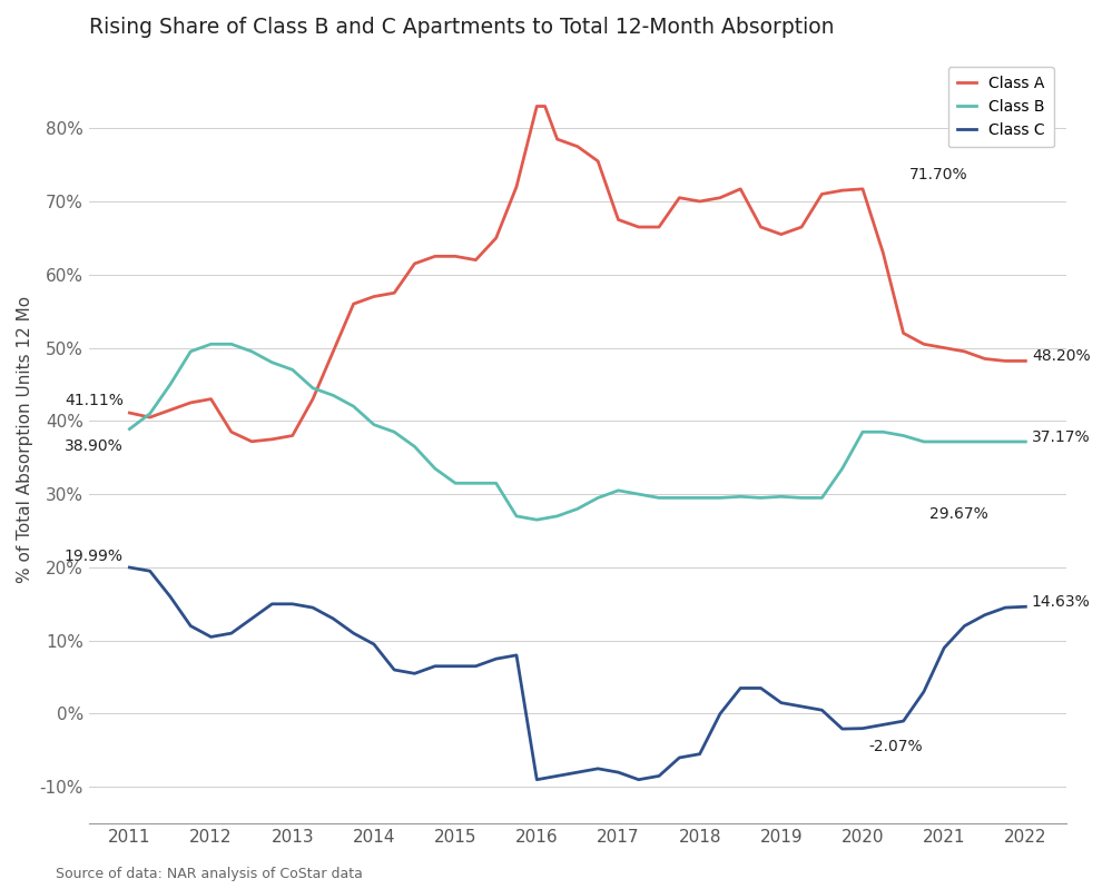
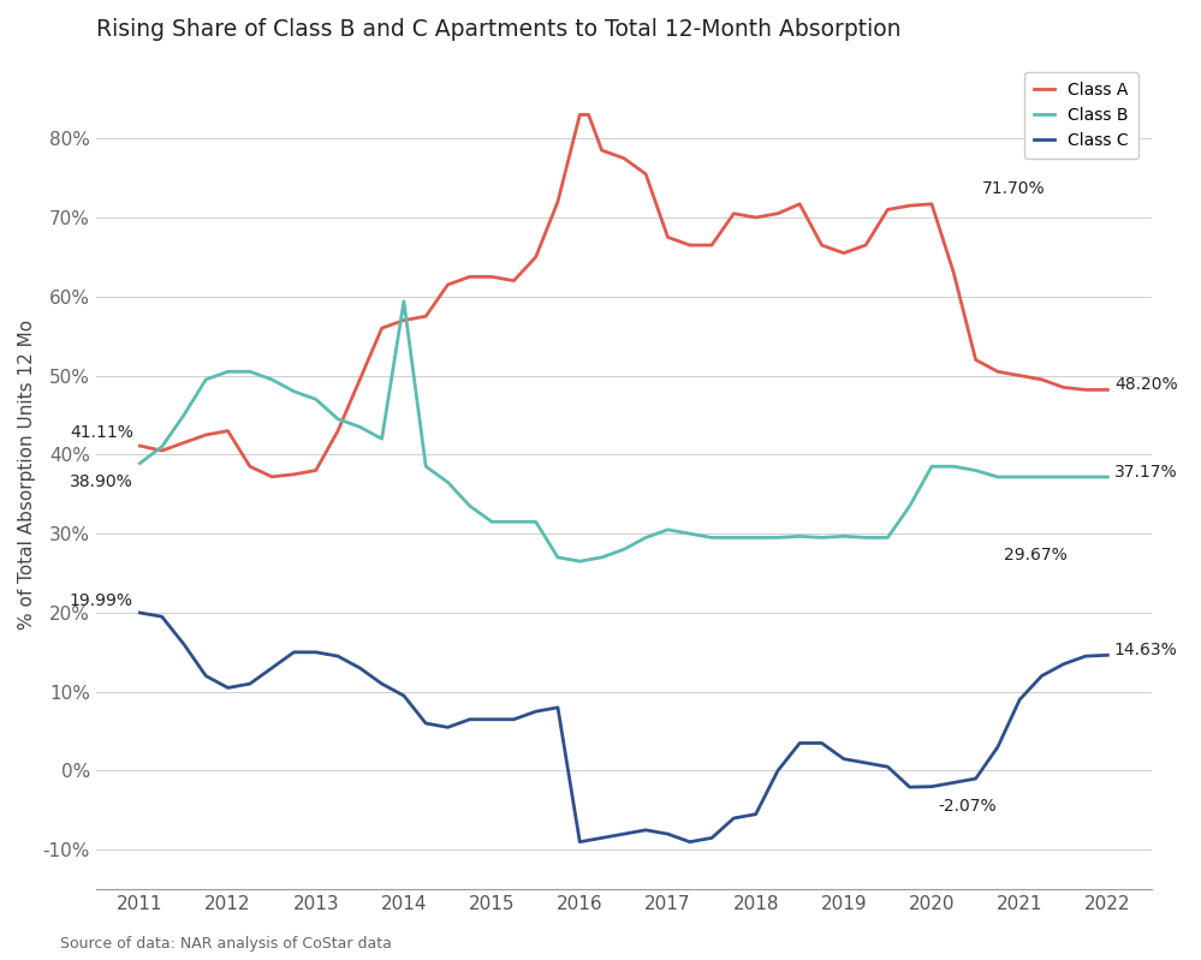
Class B/2014: 39.5% -> 59.4%
